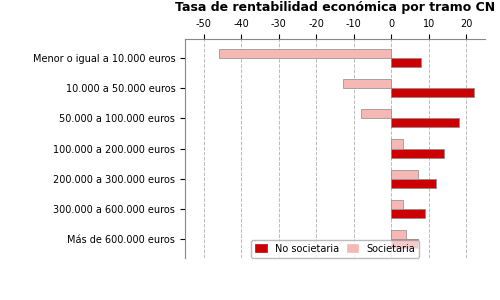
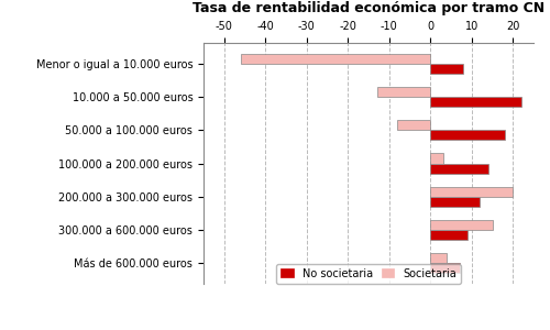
Societaria/200.000 a 300.000 euros: 7 -> 20
Societaria/300.000 a 600.000 euros: 3 -> 15
